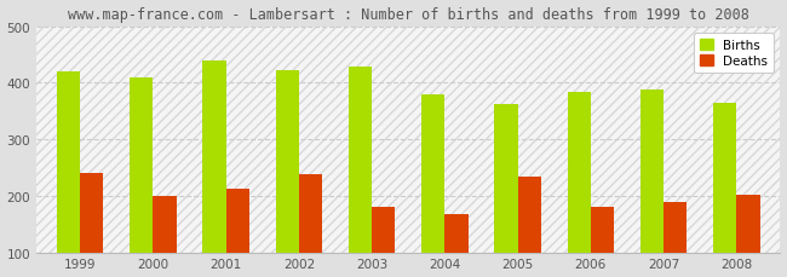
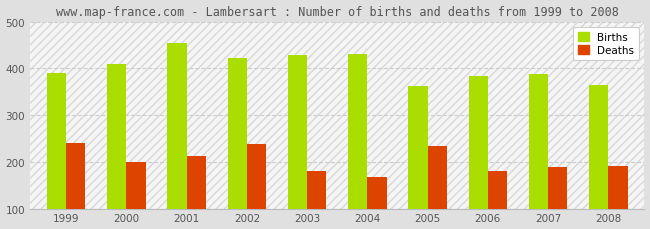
Births/1999: 420 -> 390
Births/2001: 438 -> 455
Births/2004: 380 -> 430
Deaths/2008: 202 -> 190
